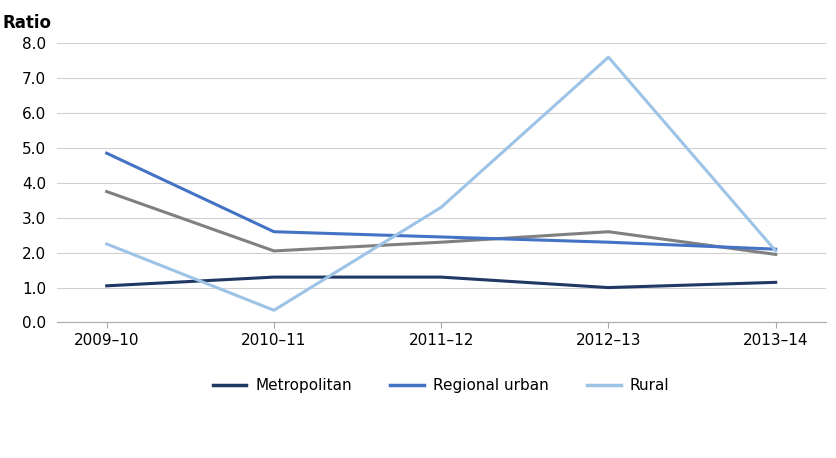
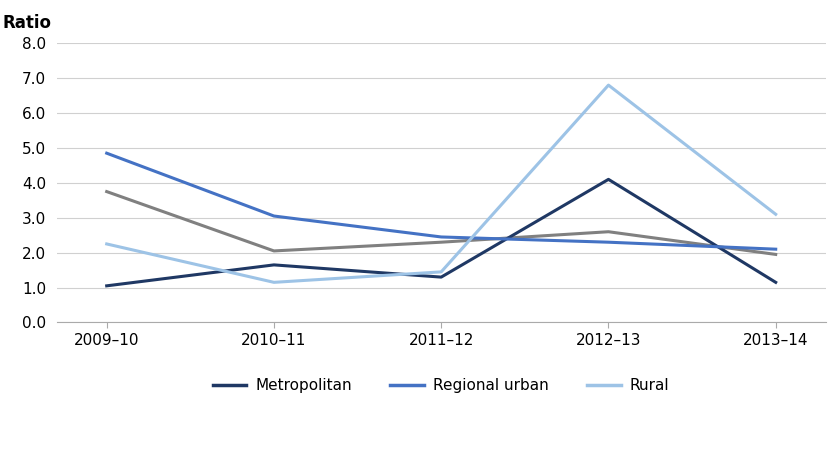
Metropolitan/2010–11: 1.30 -> 1.65
Regional urban/2010–11: 2.60 -> 3.05
Rural/2010–11: 0.35 -> 1.15
Rural/2011–12: 3.30 -> 1.45
Metropolitan/2012–13: 1.00 -> 4.10
Rural/2012–13: 7.60 -> 6.80
Rural/2013–14: 2.05 -> 3.10
